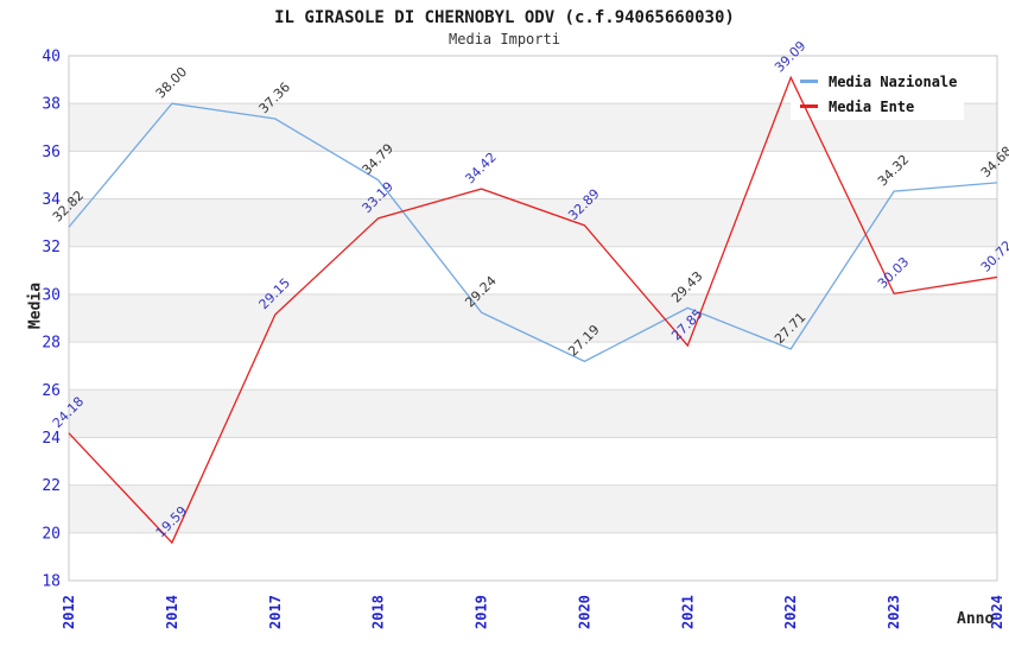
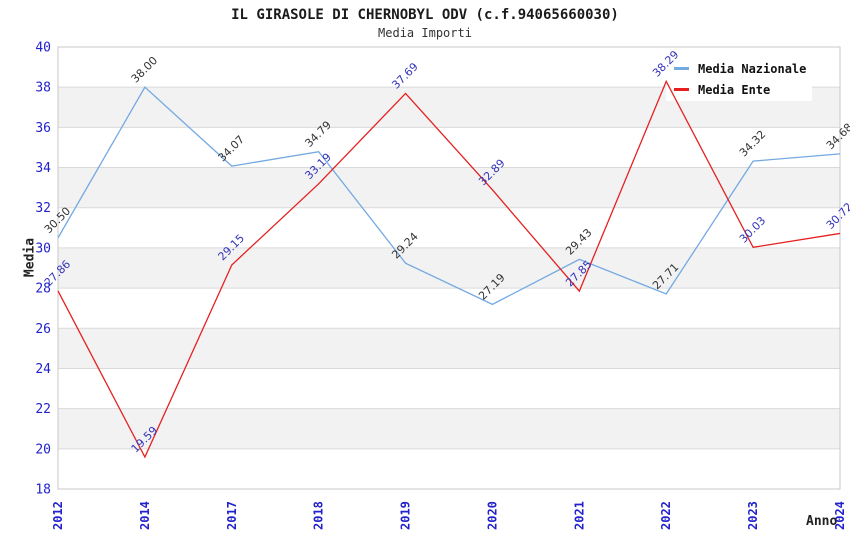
Media Nazionale/2012: 32.82 -> 30.50
Media Ente/2012: 24.18 -> 27.86
Media Nazionale/2017: 37.36 -> 34.07
Media Ente/2019: 34.42 -> 37.69
Media Ente/2022: 39.09 -> 38.29
